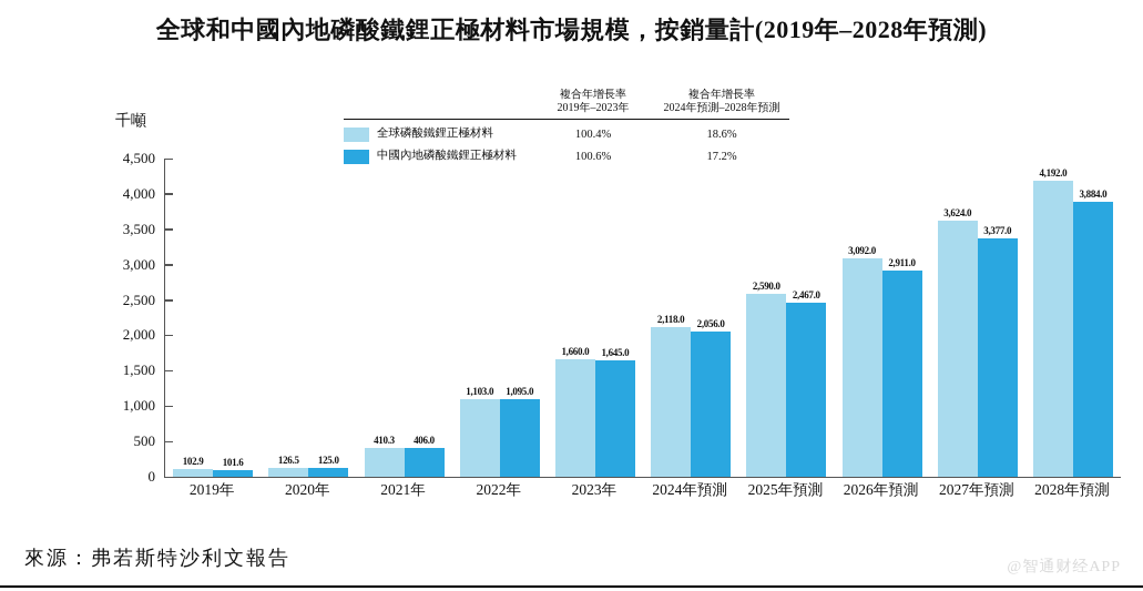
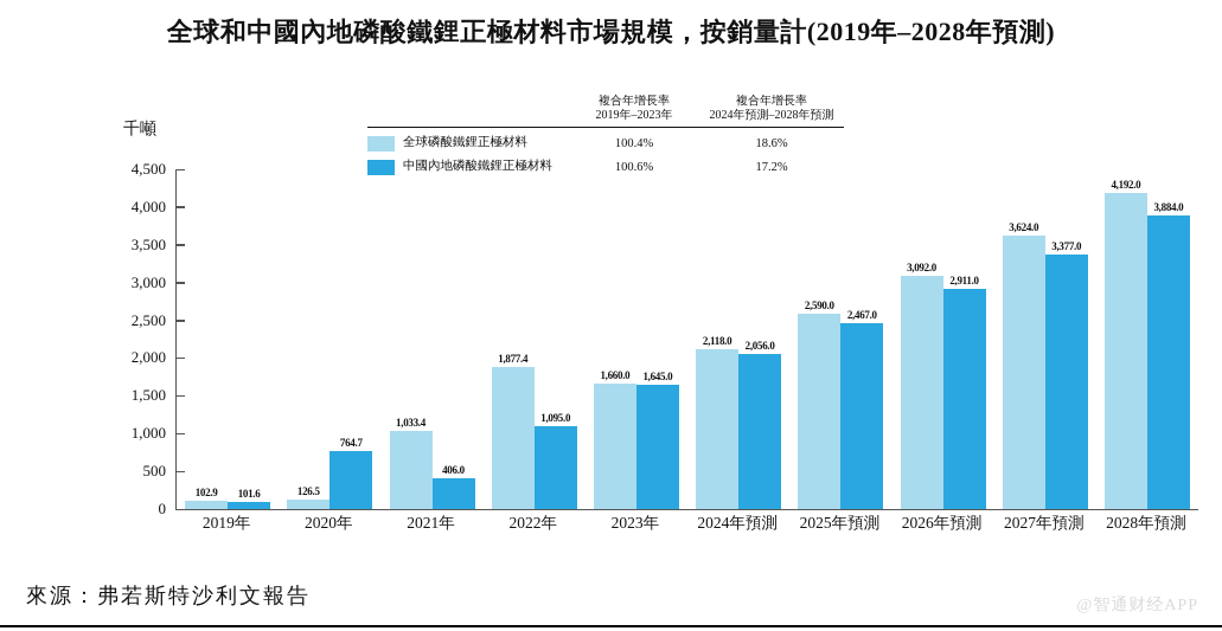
中國內地磷酸鐵鋰正極材料/2020年: 125.0 -> 764.7
全球磷酸鐵鋰正極材料/2021年: 410.3 -> 1,033.4
全球磷酸鐵鋰正極材料/2022年: 1,103.0 -> 1,877.4
